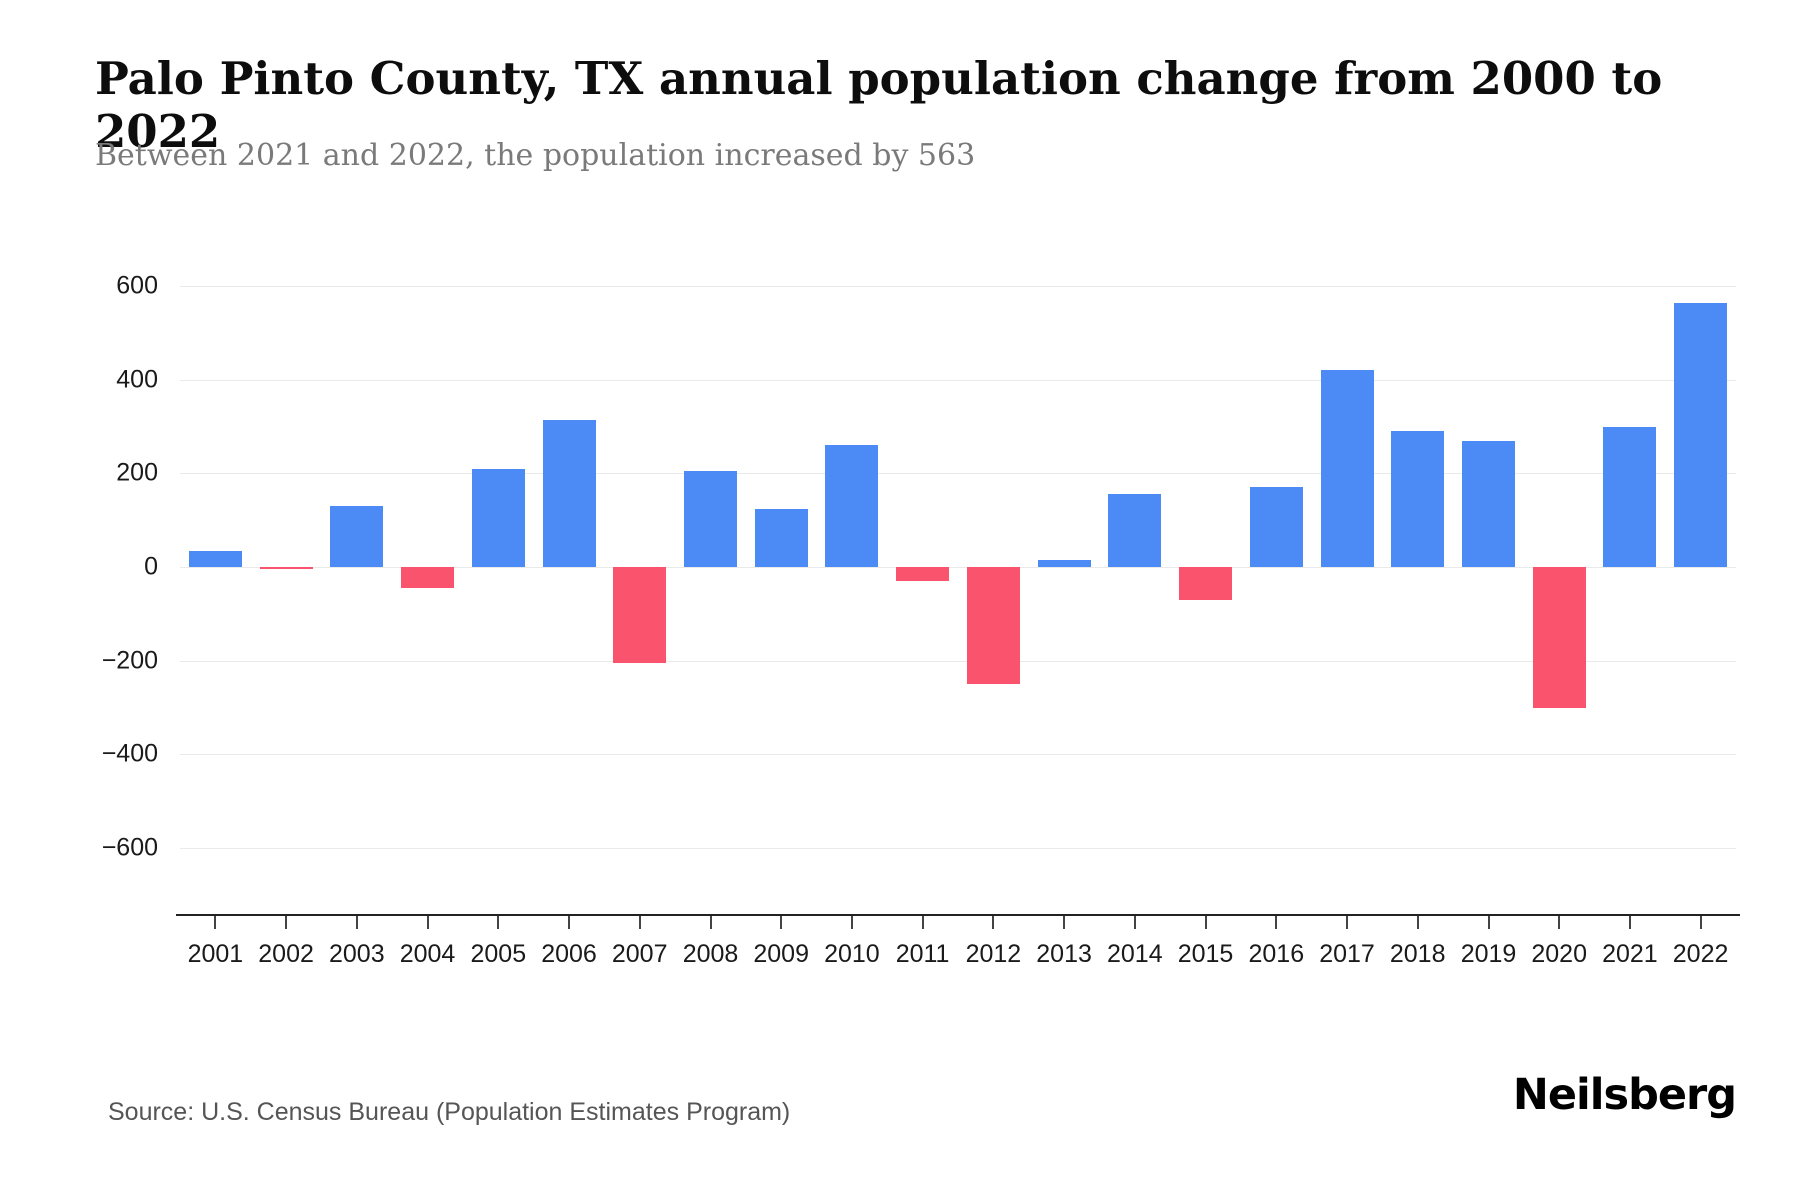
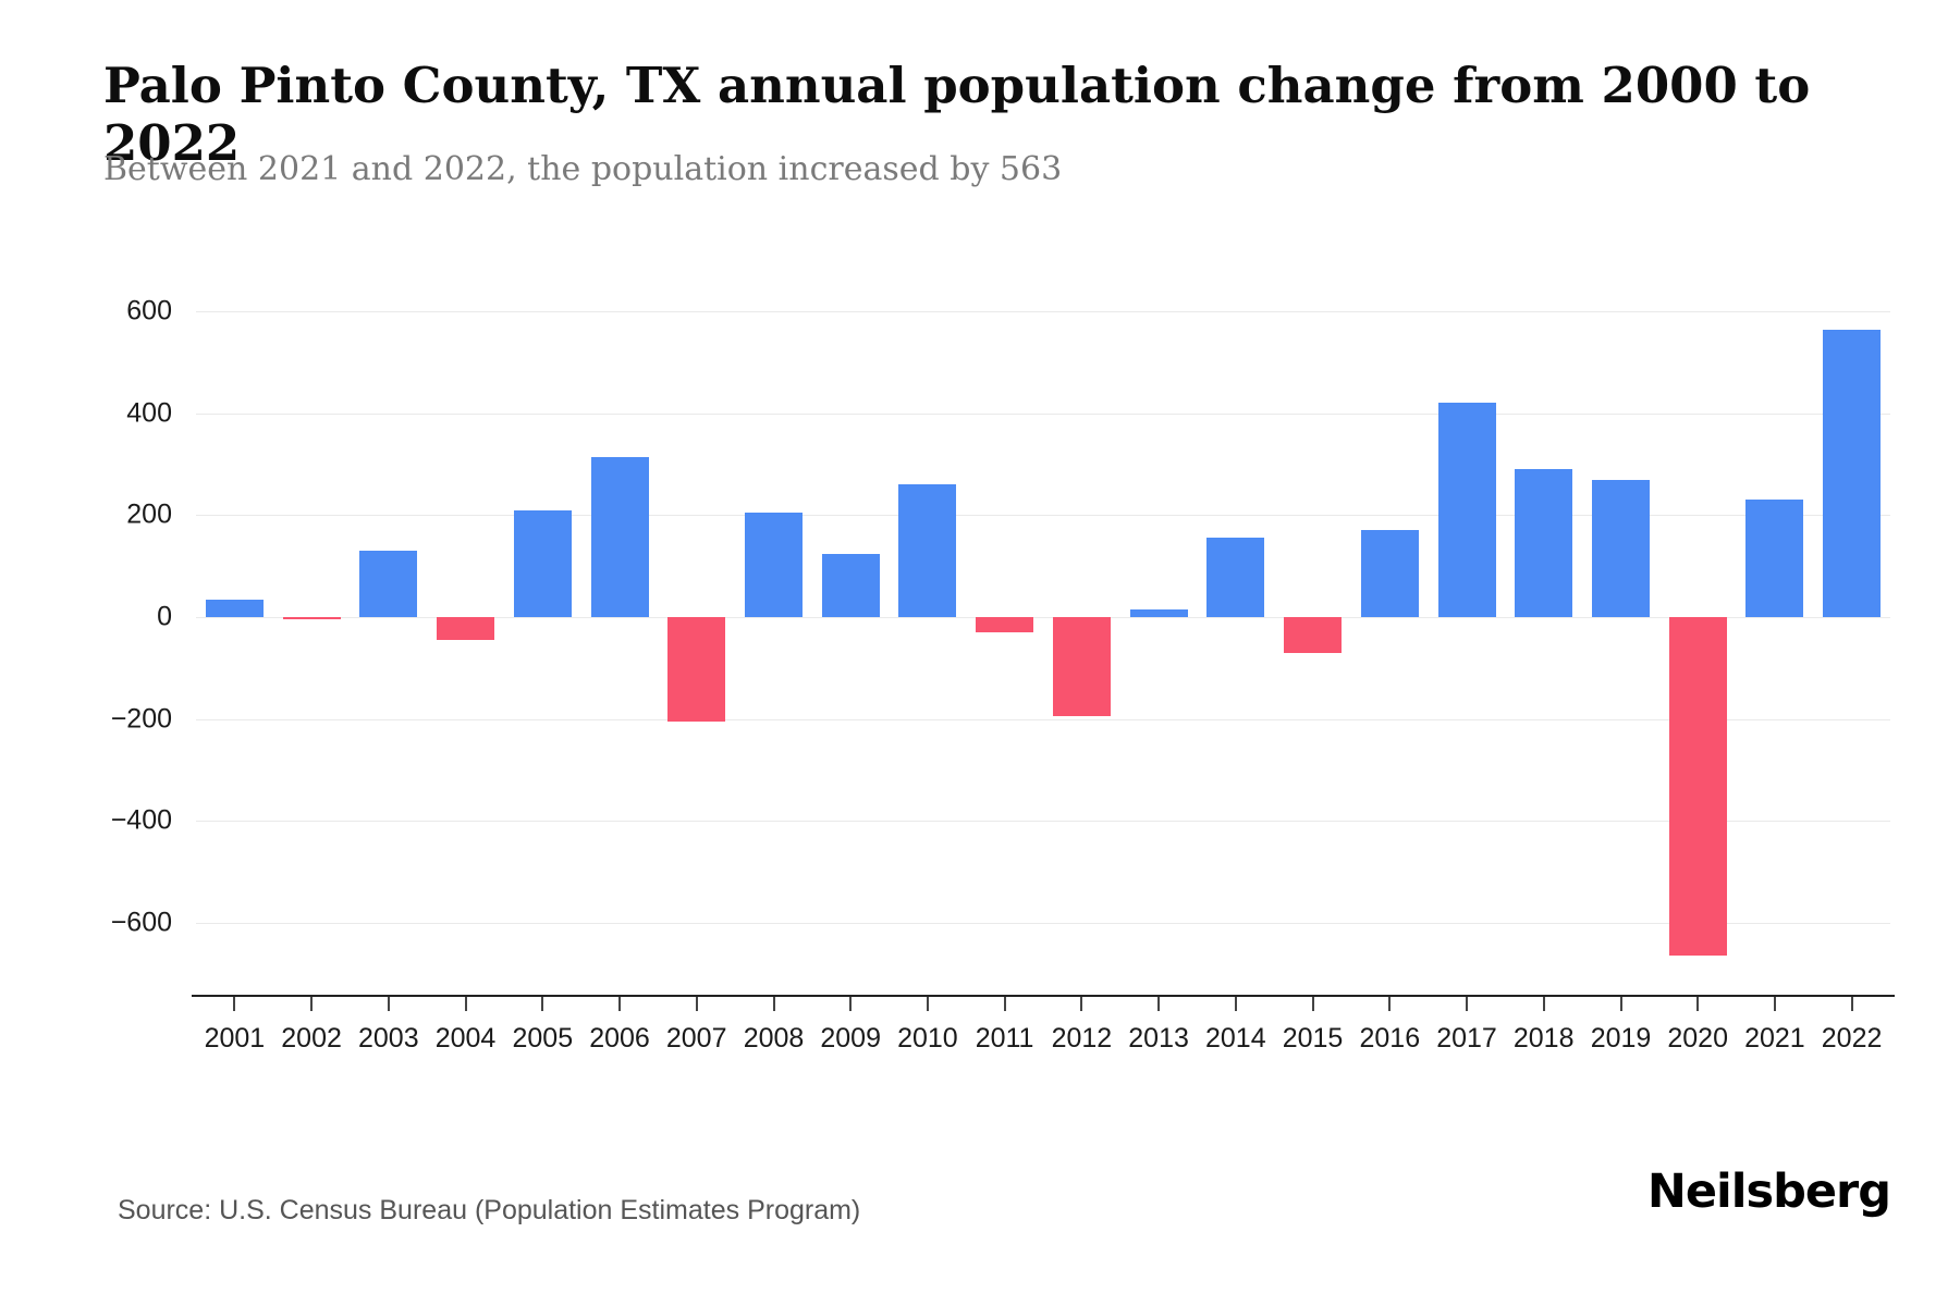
2012: -250 -> -200
2020: -300 -> -660
2021: 300 -> 230
